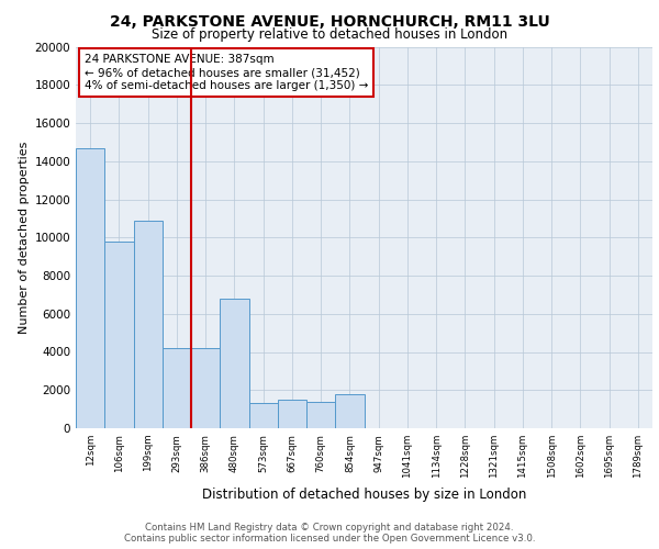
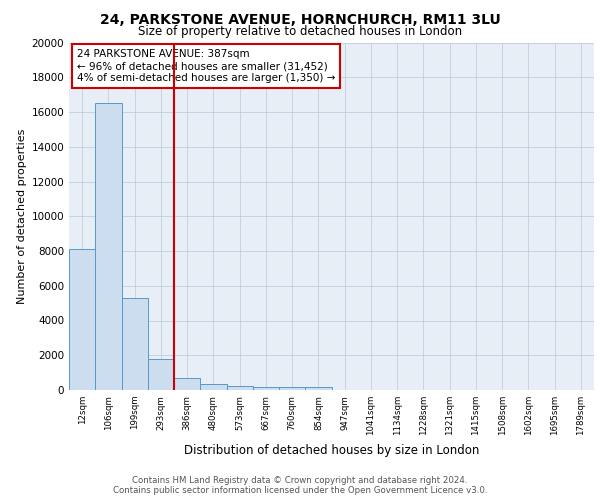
12sqm: 14700 -> 8100
106sqm: 9800 -> 16500
199sqm: 10900 -> 5300
293sqm: 4200 -> 1800
386sqm: 4200 -> 700
480sqm: 6800 -> 400
573sqm: 1300 -> 200
667sqm: 1500 -> 200
760sqm: 1400 -> 200
854sqm: 1800 -> 200
